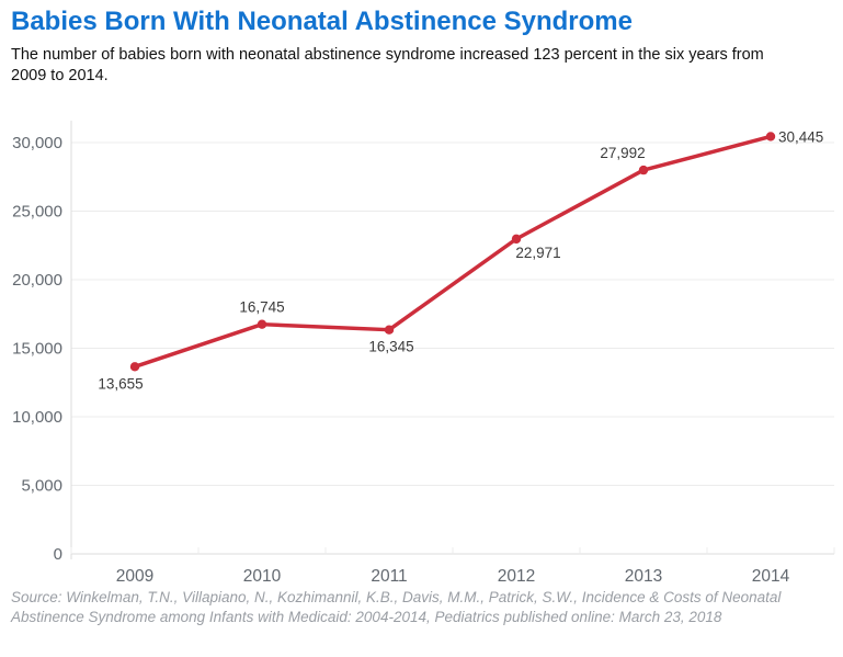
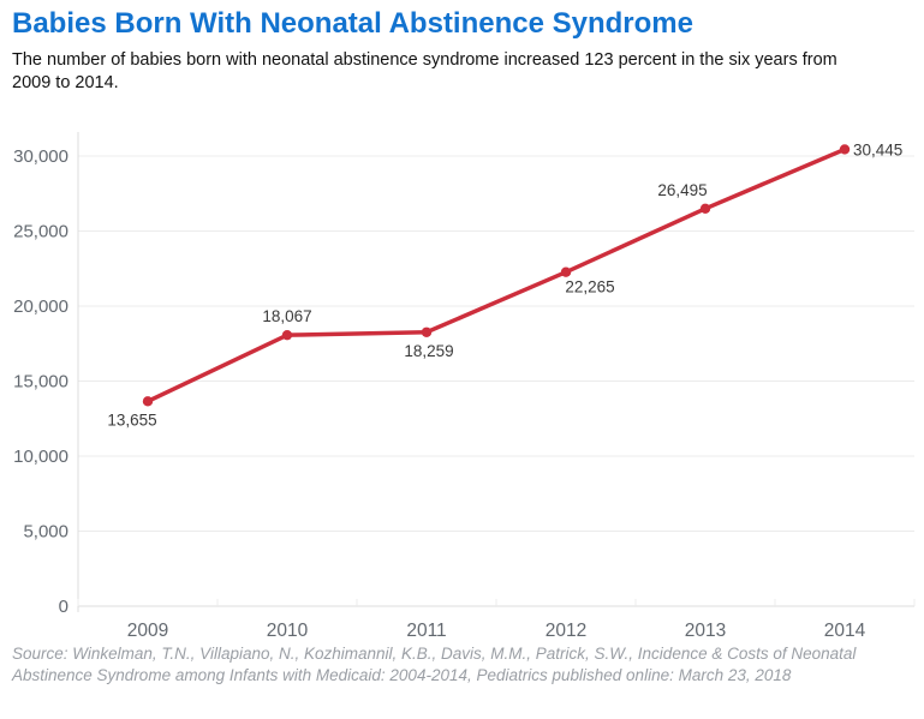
2010: 16,745 -> 18,067
2011: 16,345 -> 18,259
2012: 22,971 -> 22,265
2013: 27,992 -> 26,495
